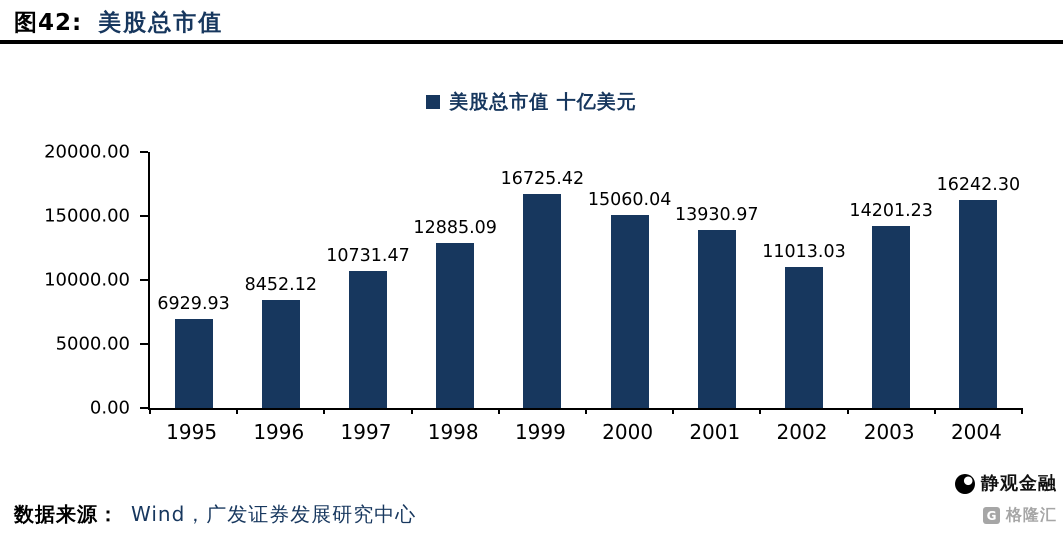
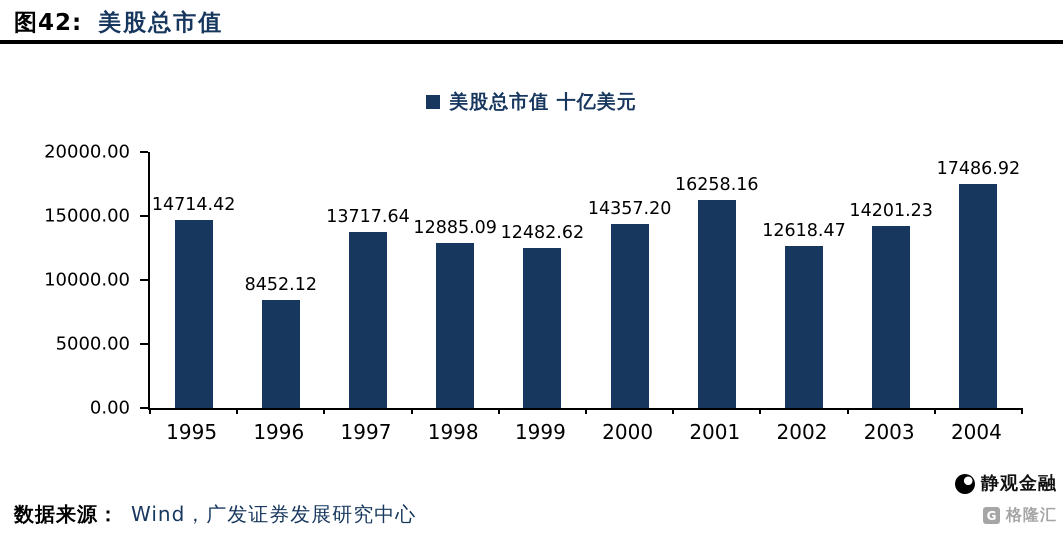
1995: 6929.93 -> 14714.42
1997: 10731.47 -> 13717.64
1999: 16725.42 -> 12482.62
2000: 15060.04 -> 14357.20
2001: 13930.97 -> 16258.16
2002: 11013.03 -> 12618.47
2004: 16242.30 -> 17486.92
